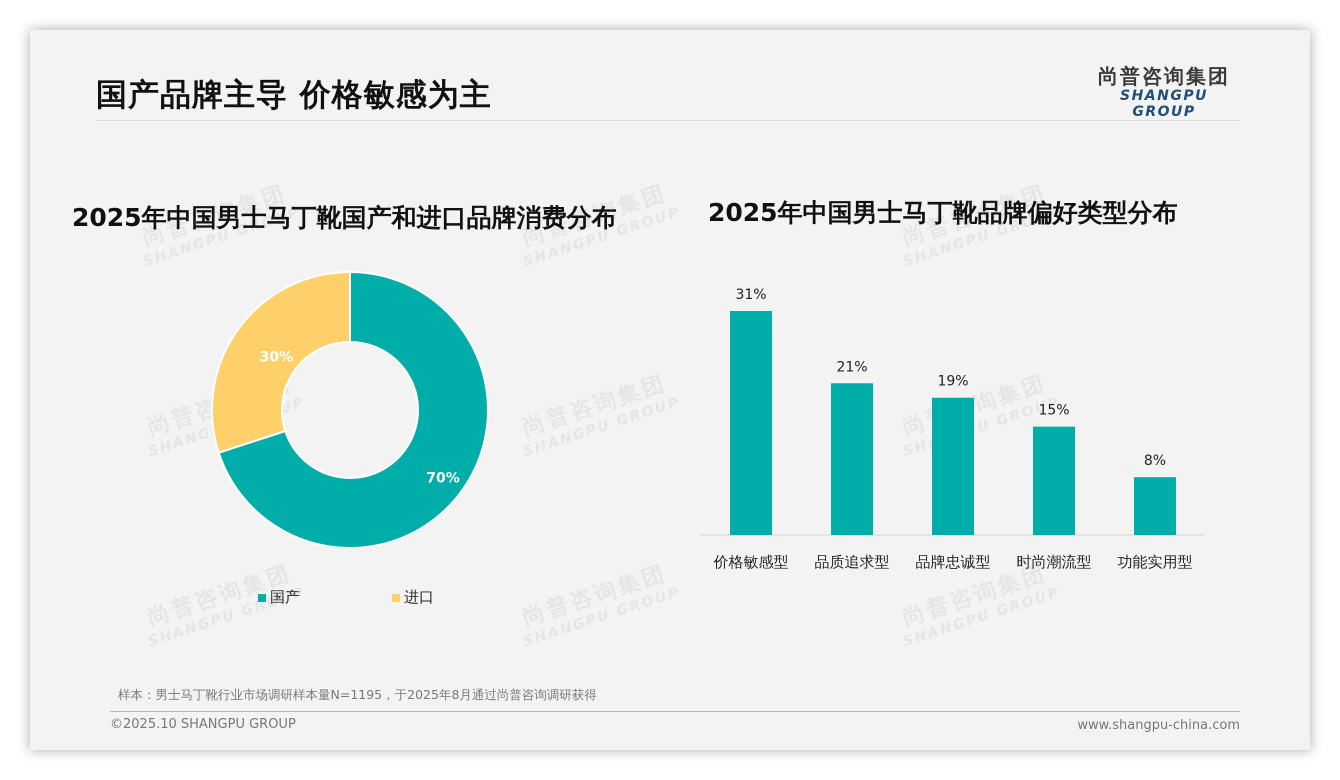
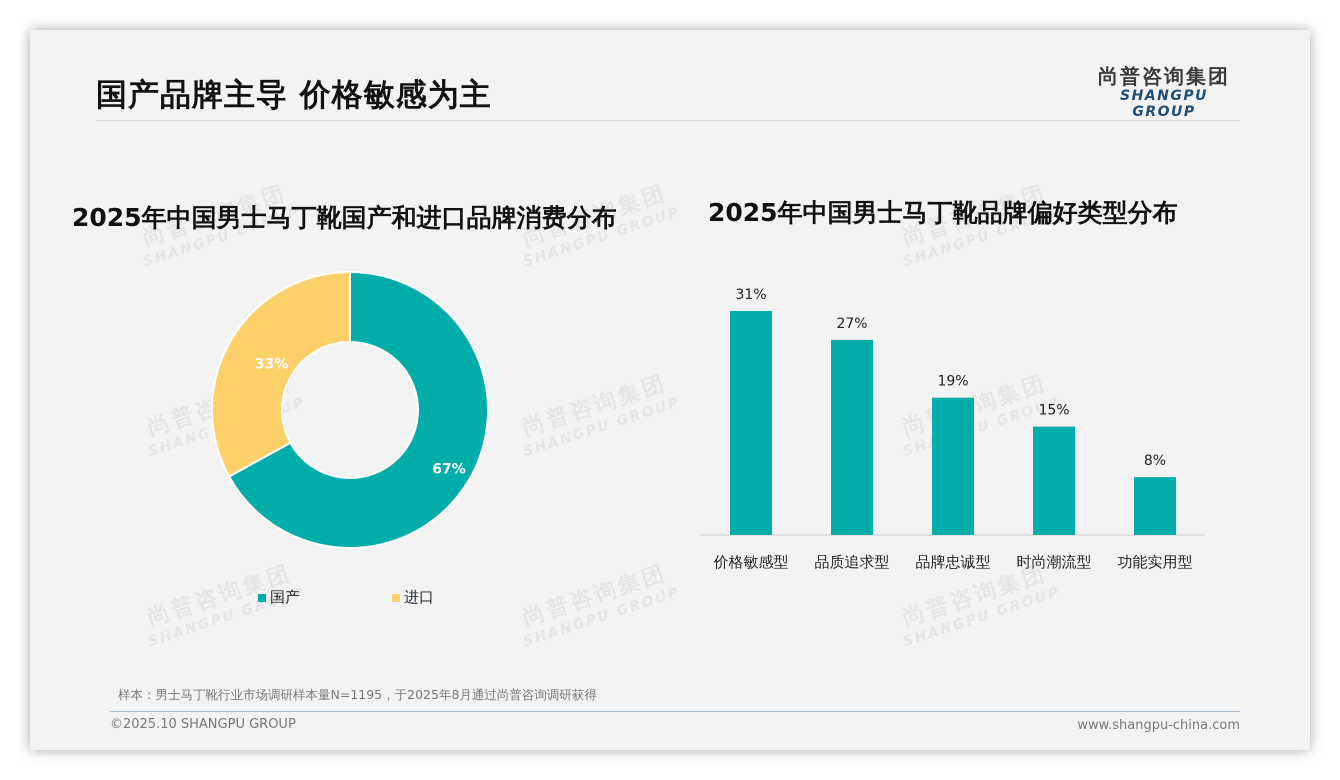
2025年中国男士马丁靴国产和进口品牌消费分布/国产: 70% -> 67%
2025年中国男士马丁靴国产和进口品牌消费分布/进口: 30% -> 33%
2025年中国男士马丁靴品牌偏好类型分布/品质追求型: 21% -> 27%
